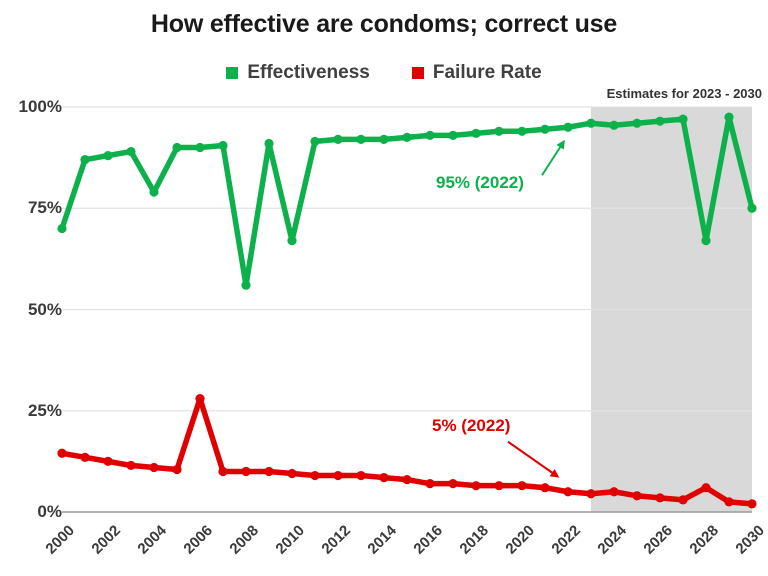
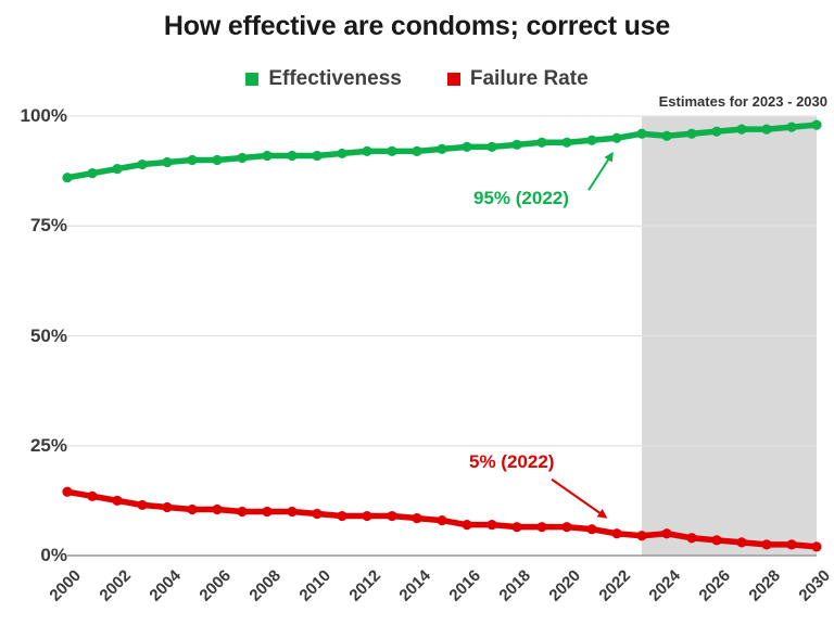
Effectiveness/2000: 70% -> 86%
Effectiveness/2004: 79% -> 90%
Failure Rate/2006: 28% -> 10%
Effectiveness/2008: 56% -> 91%
Effectiveness/2010: 67% -> 91%
Effectiveness/2028: 67% -> 97%
Failure Rate/2028: 6% -> 2%
Effectiveness/2030: 75% -> 98%
